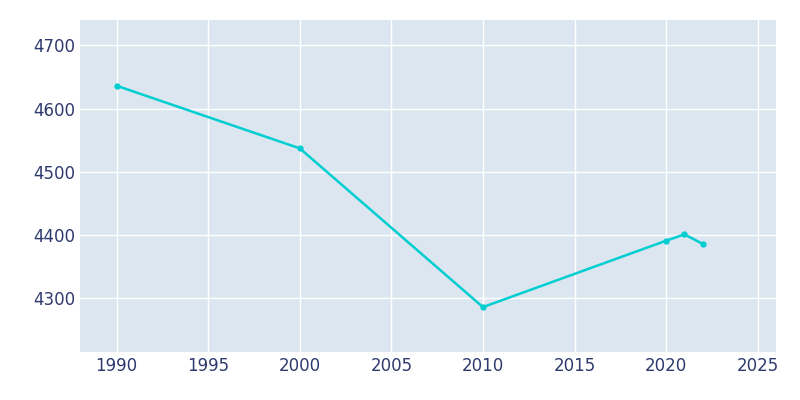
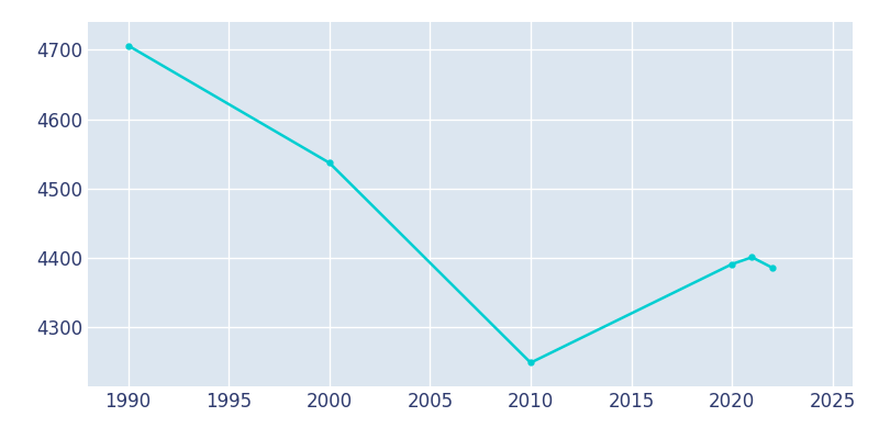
1990: 4636 -> 4706
2010: 4286 -> 4249
